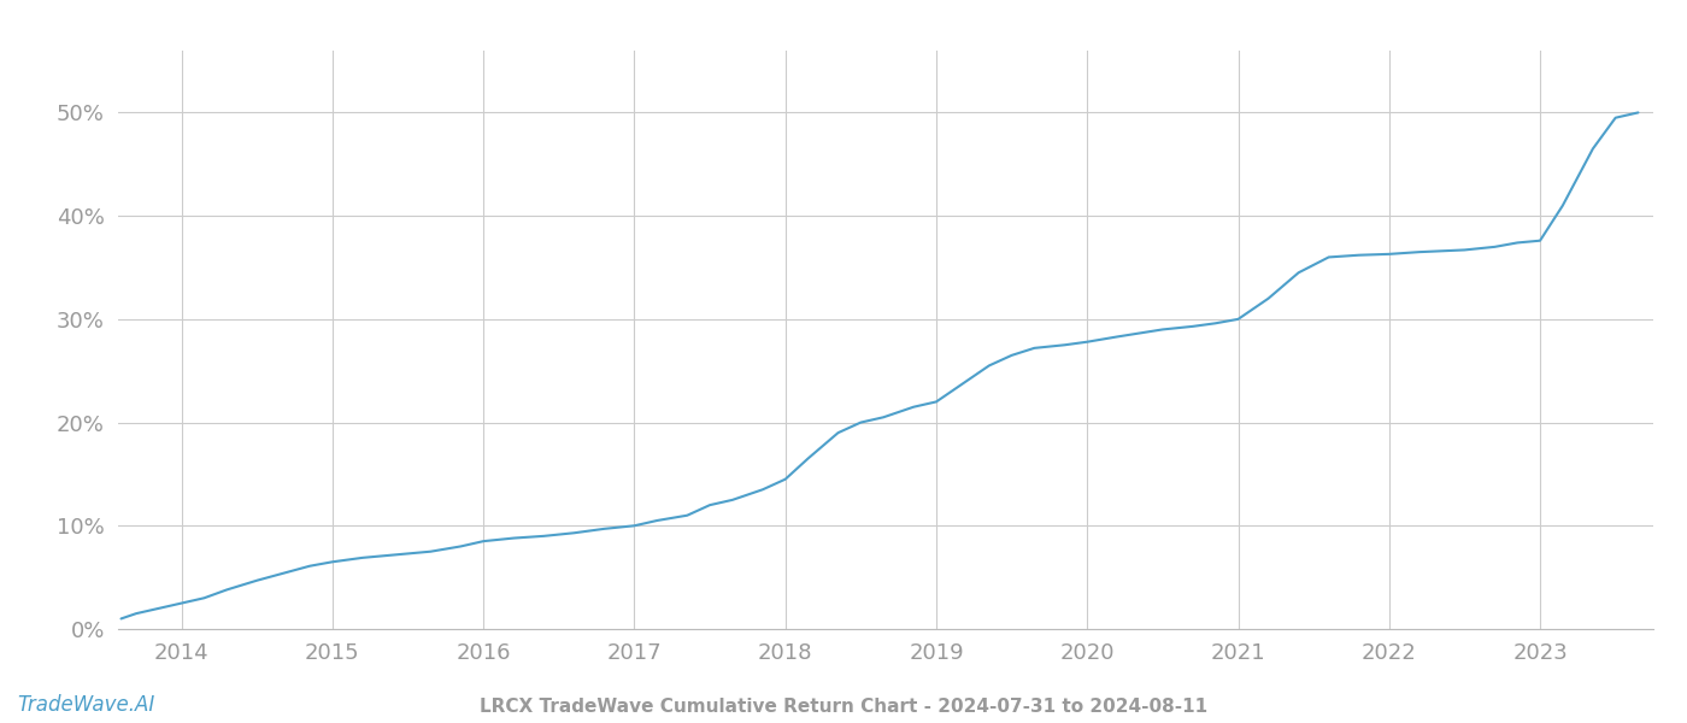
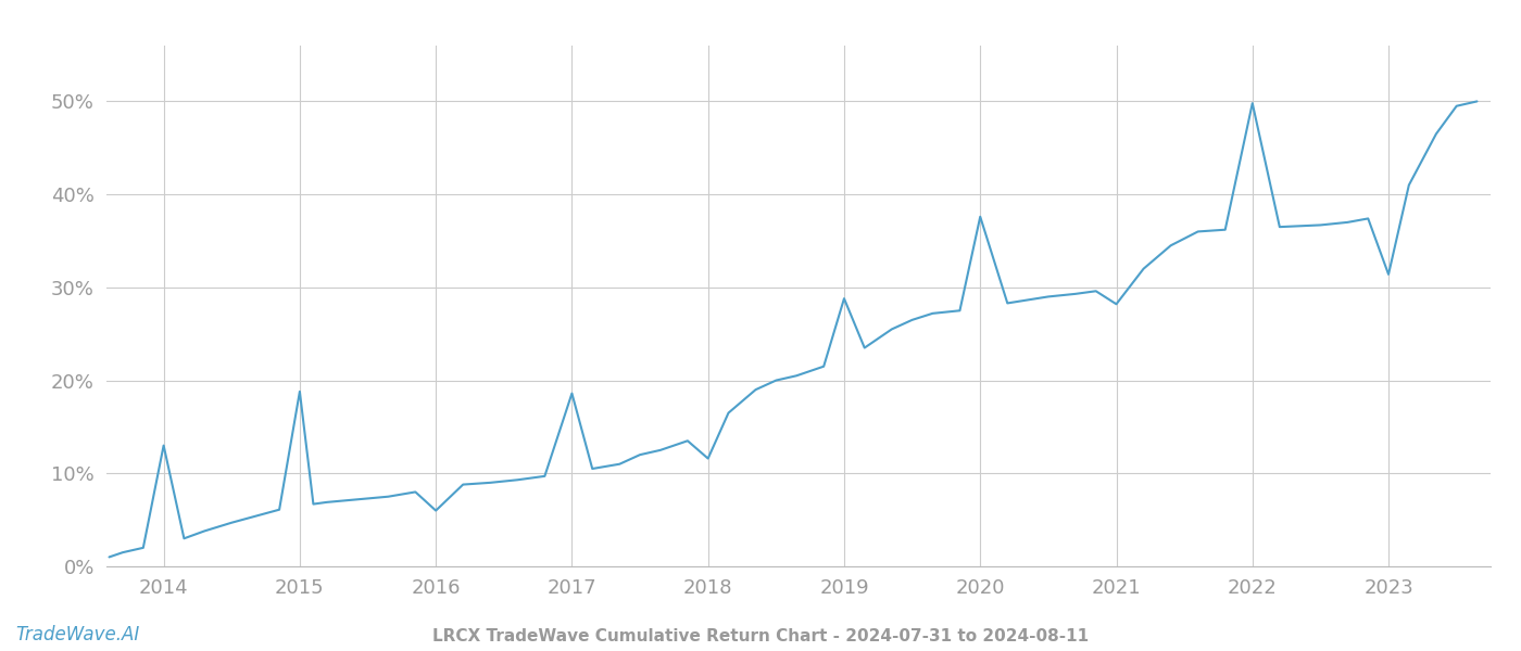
2014: 2.5% -> 13.0%
2015: 6.5% -> 18.8%
2016: 8.5% -> 6.0%
2017: 10.0% -> 18.6%
2018: 14.5% -> 11.6%
2019: 22.0% -> 28.8%
2020: 27.8% -> 37.6%
2021: 30.0% -> 28.2%
2022: 36.3% -> 49.8%
2023: 37.6% -> 31.4%
